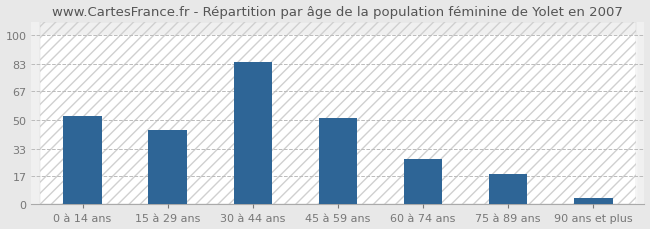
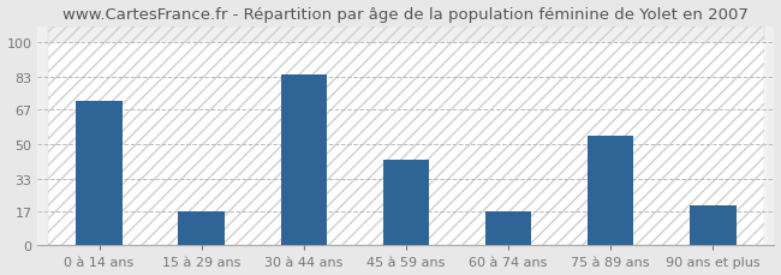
0 à 14 ans: 52 -> 71
15 à 29 ans: 44 -> 17
45 à 59 ans: 51 -> 42
60 à 74 ans: 27 -> 17
75 à 89 ans: 18 -> 54
90 ans et plus: 4 -> 20
